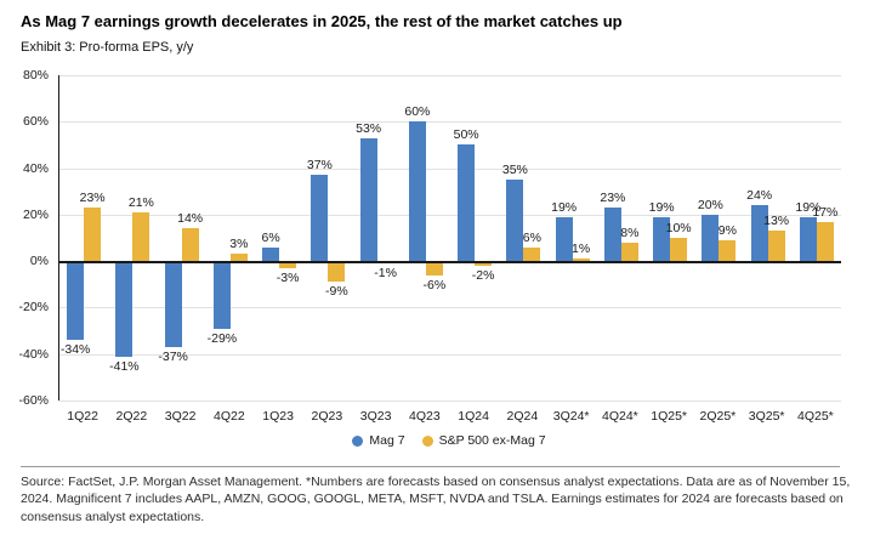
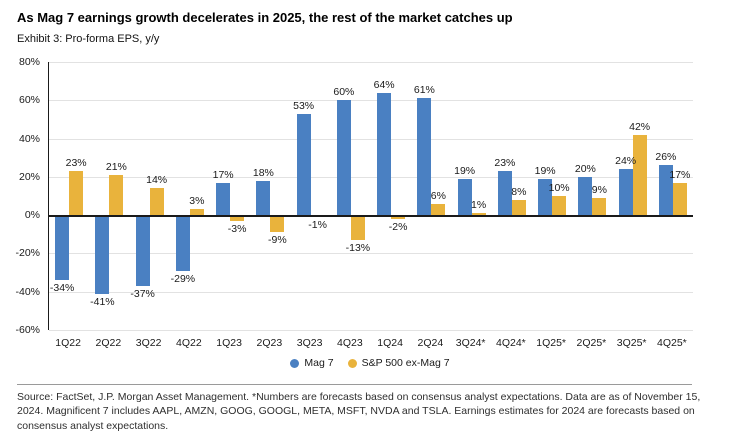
Mag 7/1Q23: 6% -> 17%
Mag 7/2Q23: 37% -> 18%
S&P 500 ex-Mag 7/4Q23: -6% -> -13%
Mag 7/1Q24: 50% -> 64%
Mag 7/2Q24: 35% -> 61%
S&P 500 ex-Mag 7/3Q25*: 13% -> 42%
Mag 7/4Q25*: 19% -> 26%
